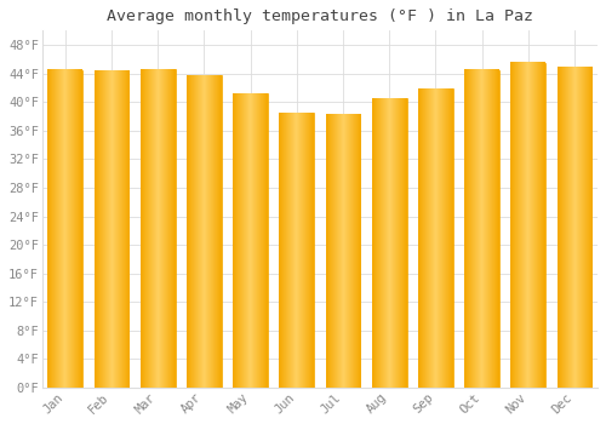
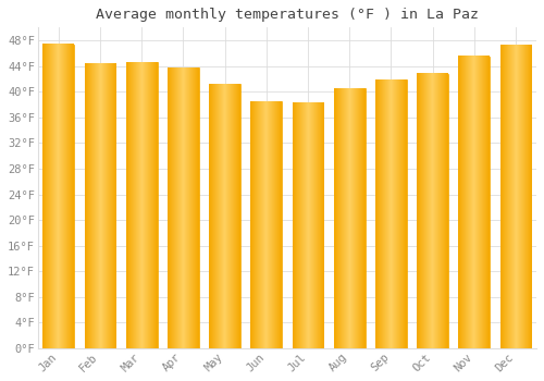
Jan: 44.5°F -> 47.4°F
Oct: 44.5°F -> 42.8°F
Dec: 44.8°F -> 47.2°F
